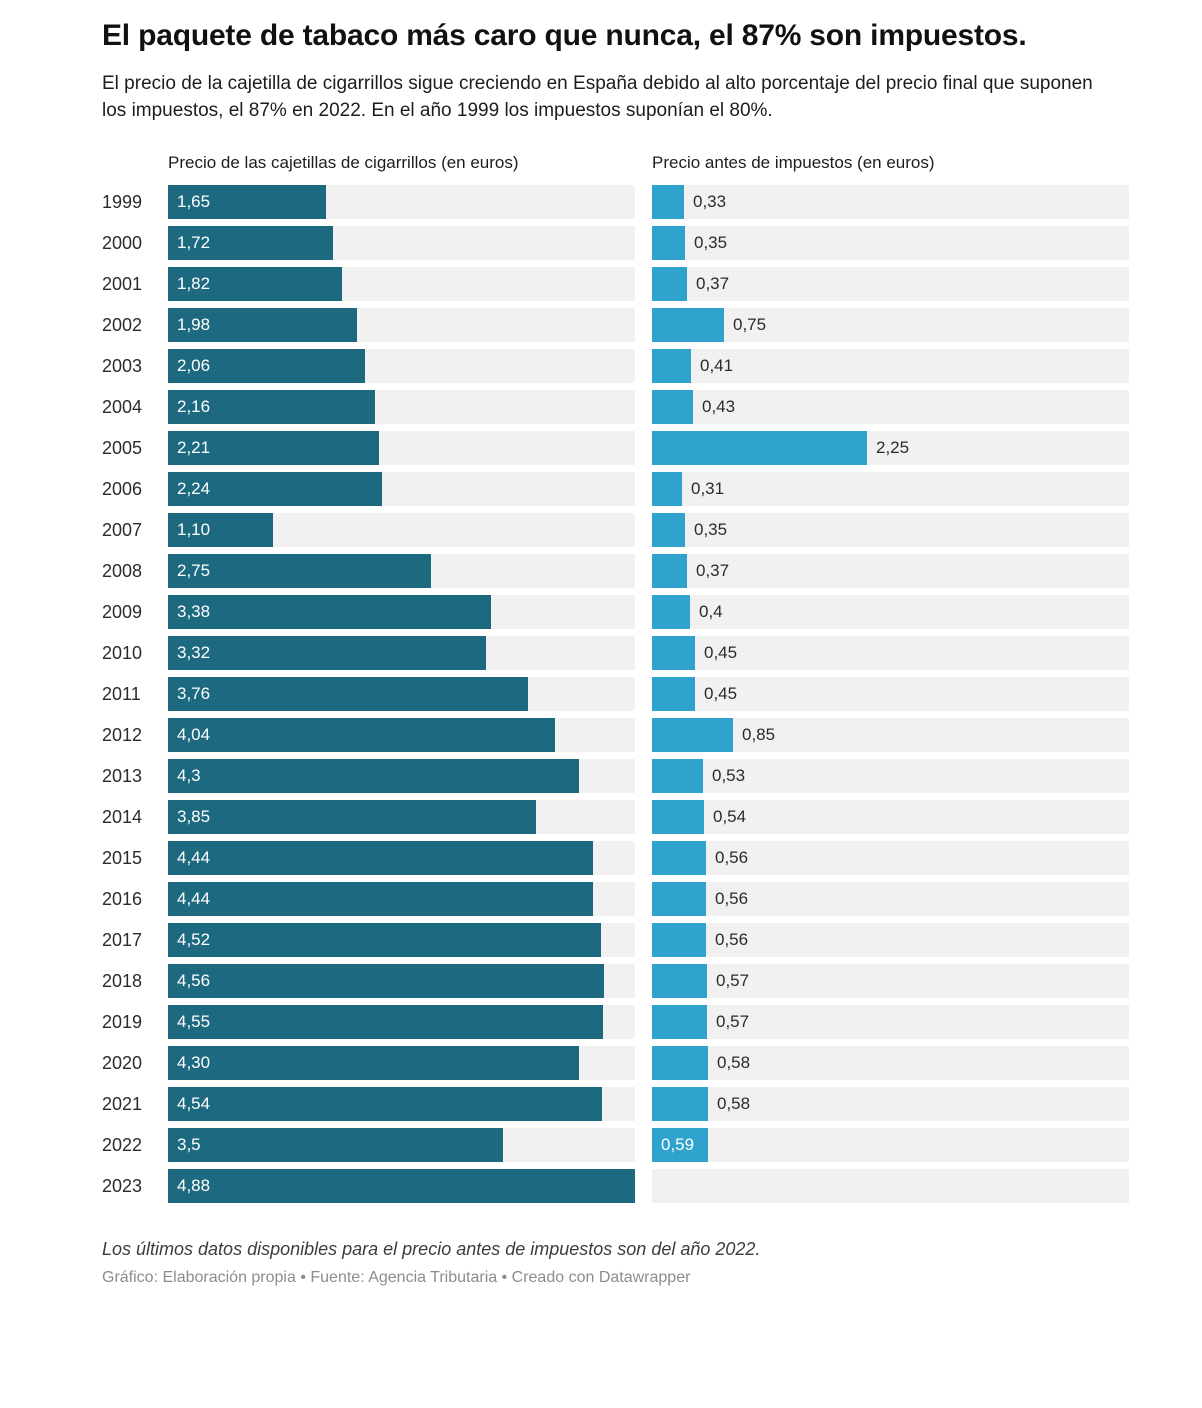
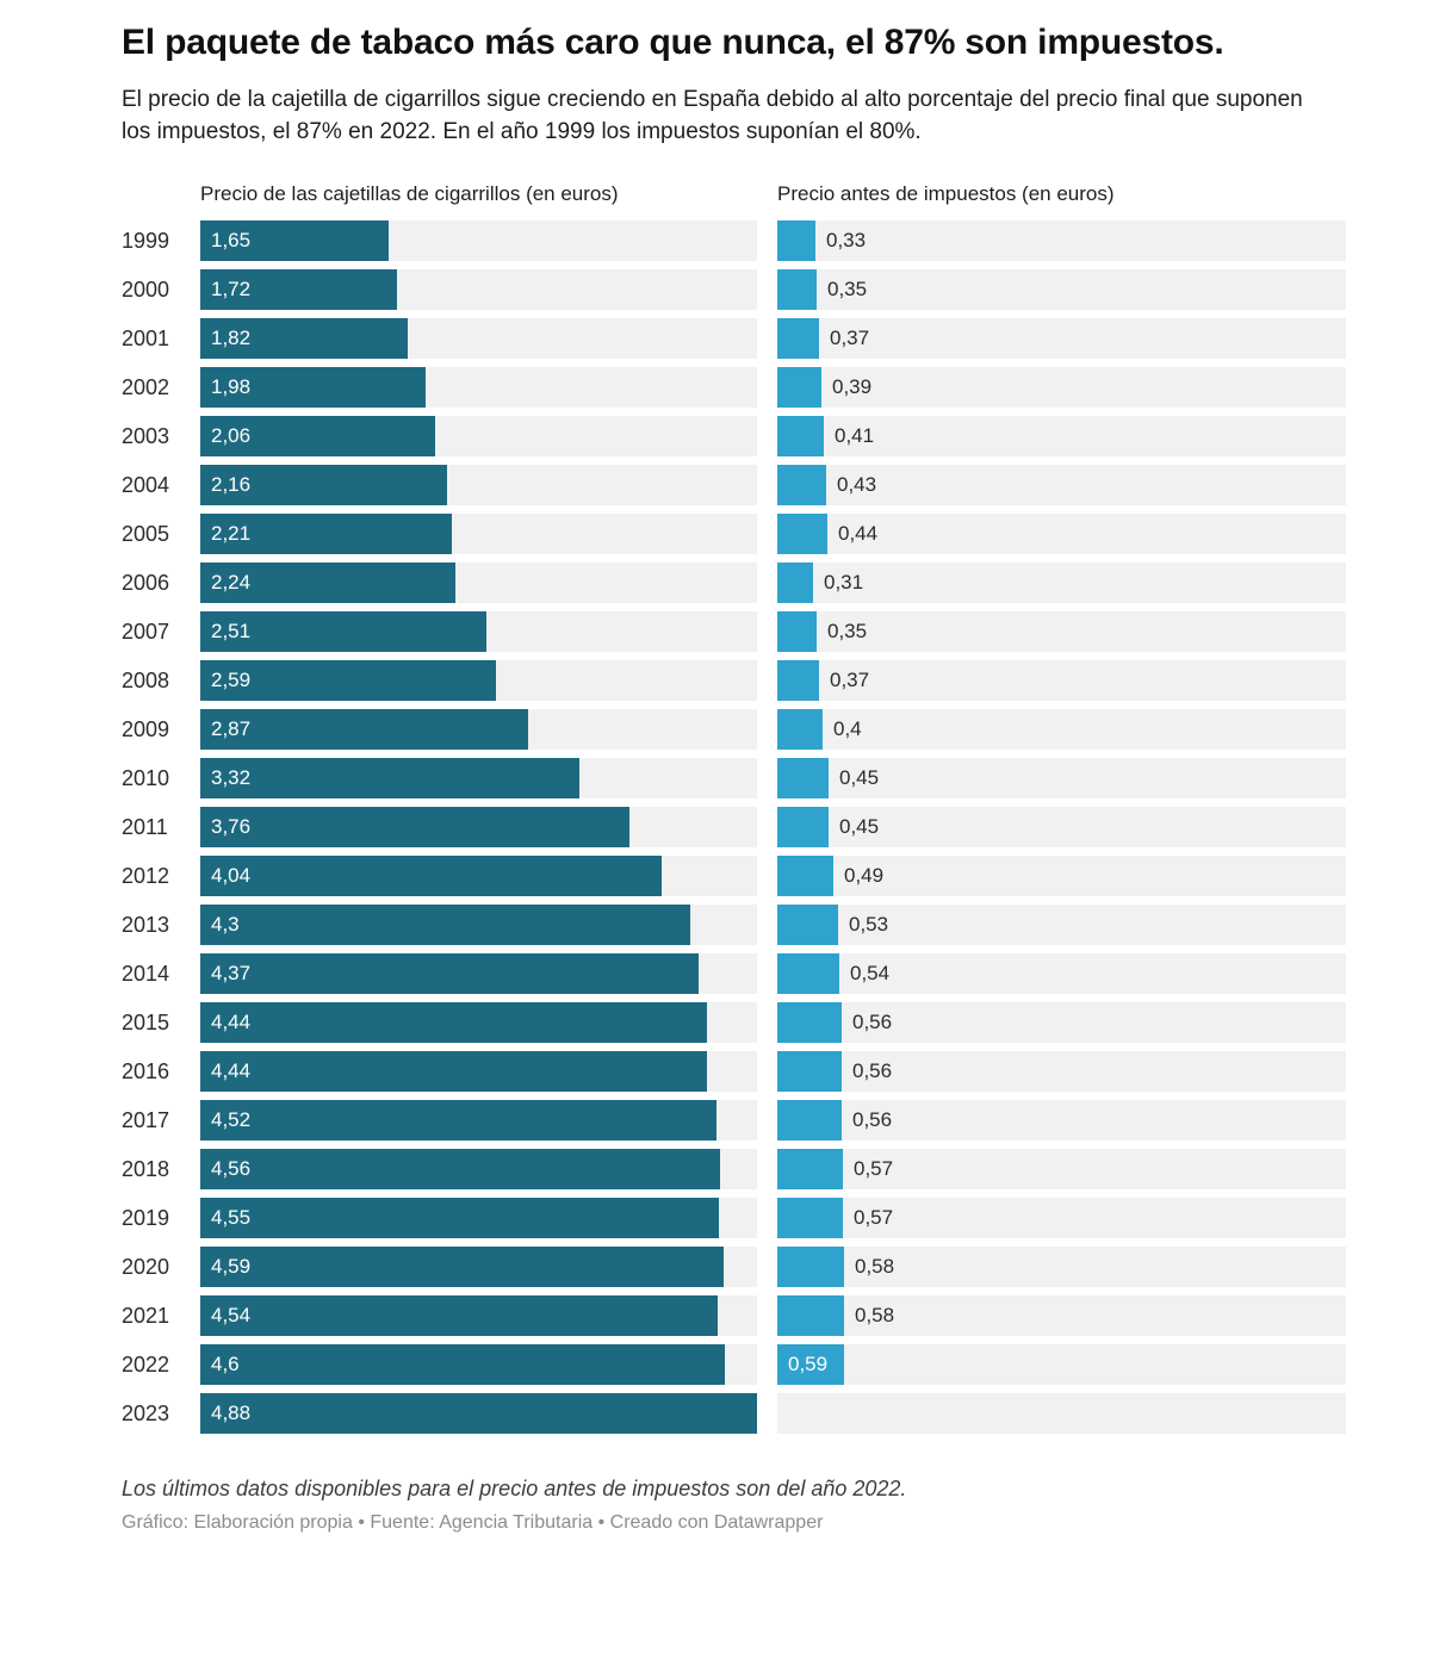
Precio antes de impuestos (en euros)/2002: 0,75 -> 0,39
Precio antes de impuestos (en euros)/2005: 2,25 -> 0,44
Precio de las cajetillas de cigarrillos (en euros)/2007: 1,10 -> 2,51
Precio de las cajetillas de cigarrillos (en euros)/2008: 2,75 -> 2,59
Precio de las cajetillas de cigarrillos (en euros)/2009: 3,38 -> 2,87
Precio antes de impuestos (en euros)/2012: 0,85 -> 0,49
Precio de las cajetillas de cigarrillos (en euros)/2014: 3,85 -> 4,37
Precio de las cajetillas de cigarrillos (en euros)/2020: 4,30 -> 4,59
Precio de las cajetillas de cigarrillos (en euros)/2022: 3,5 -> 4,6
